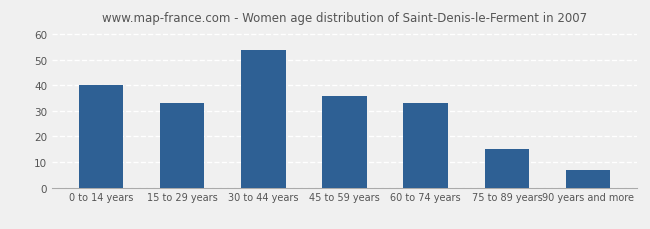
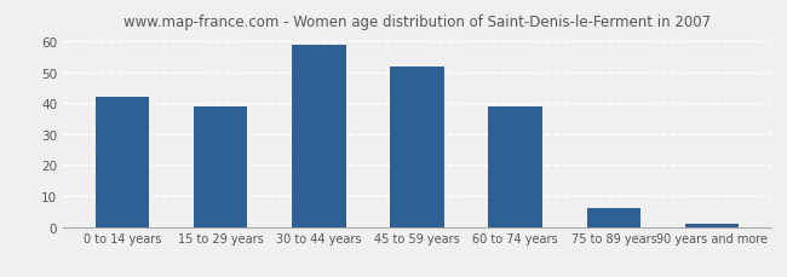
0 to 14 years: 40 -> 42
15 to 29 years: 33 -> 39
30 to 44 years: 54 -> 59
45 to 59 years: 36 -> 52
60 to 74 years: 33 -> 39
75 to 89 years: 15 -> 6
90 years and more: 7 -> 1
